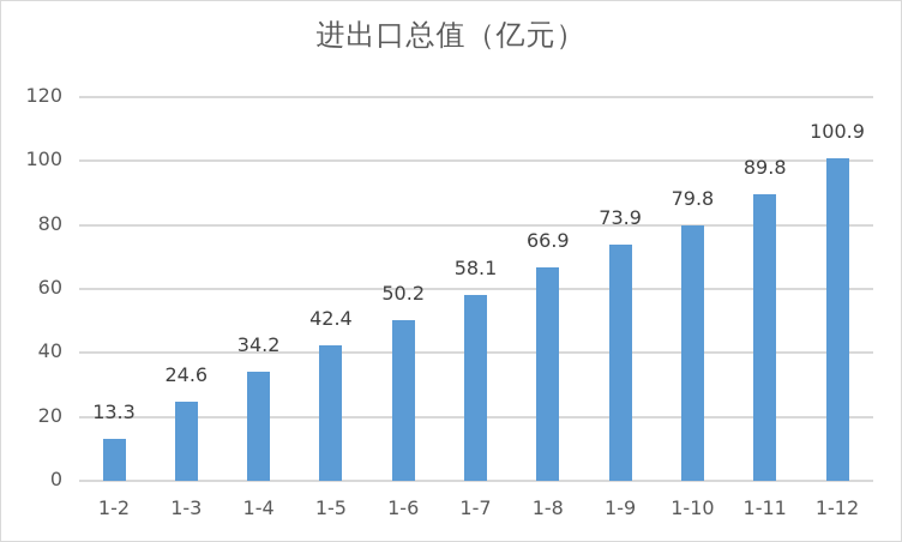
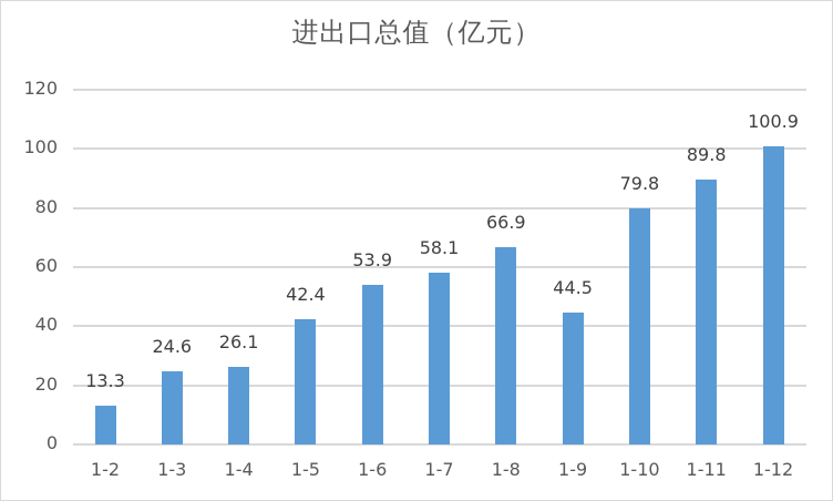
1-4: 34.2 -> 26.1
1-6: 50.2 -> 53.9
1-9: 73.9 -> 44.5
